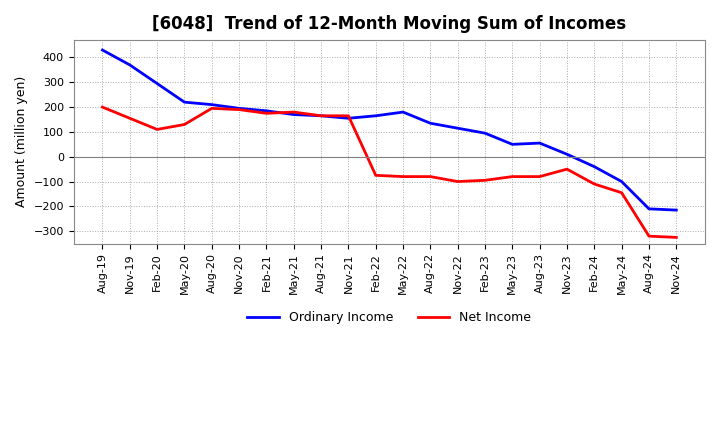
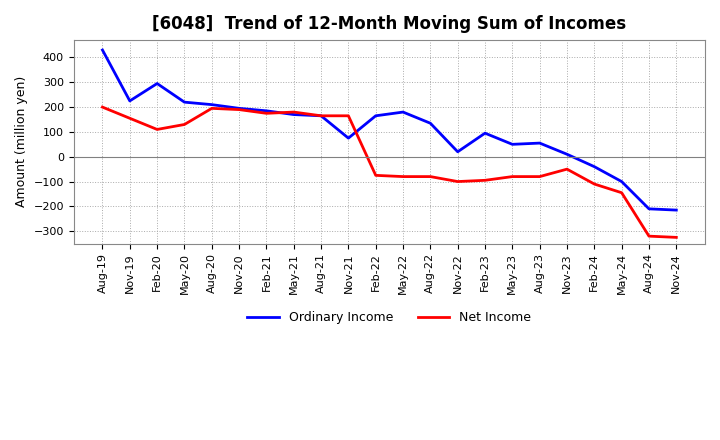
Ordinary Income/Nov-19: 370 -> 225
Ordinary Income/Nov-21: 155 -> 75
Ordinary Income/Nov-22: 115 -> 20
